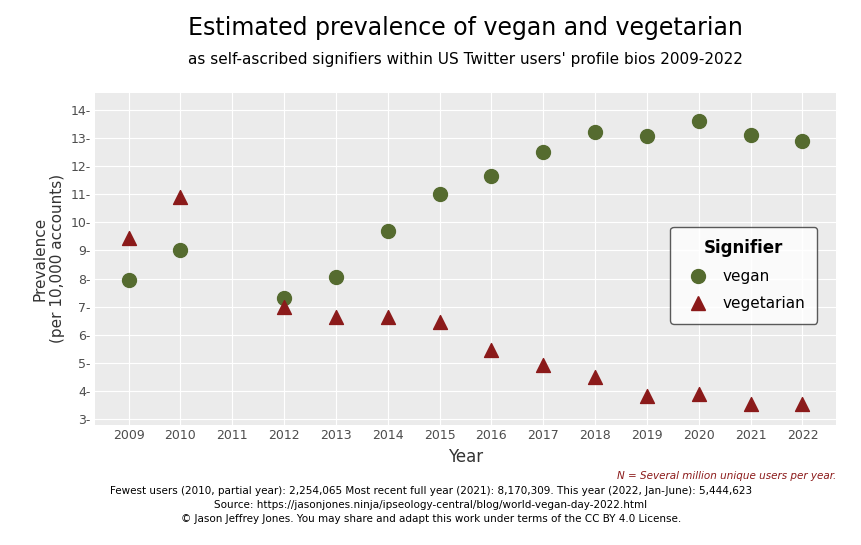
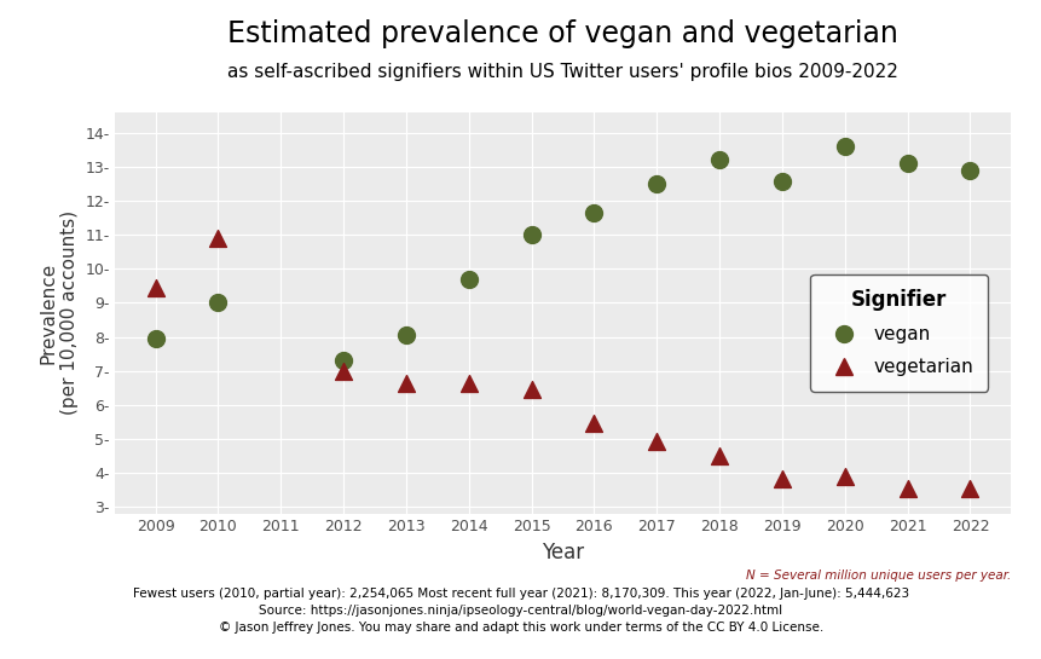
vegan/2019: 13.05- -> 12.55-
